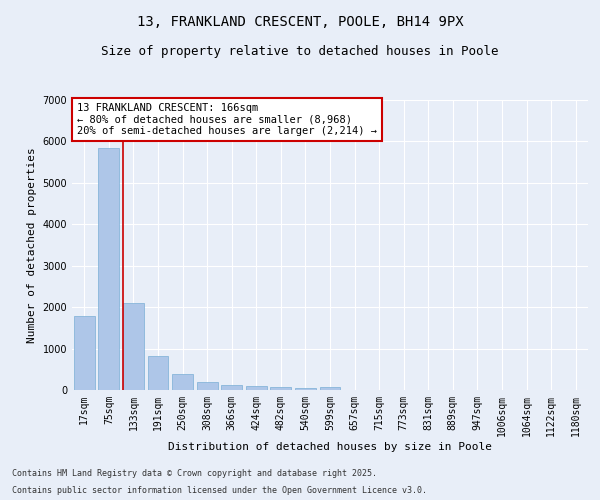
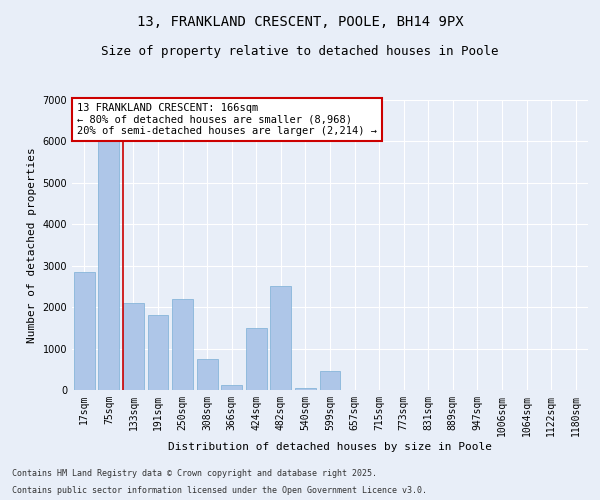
17sqm: 1780 -> 2850
75sqm: 5830 -> 6050
191sqm: 820 -> 1800
250sqm: 380 -> 2200
308sqm: 200 -> 750
424sqm: 90 -> 1500
482sqm: 70 -> 2500
599sqm: 70 -> 450
